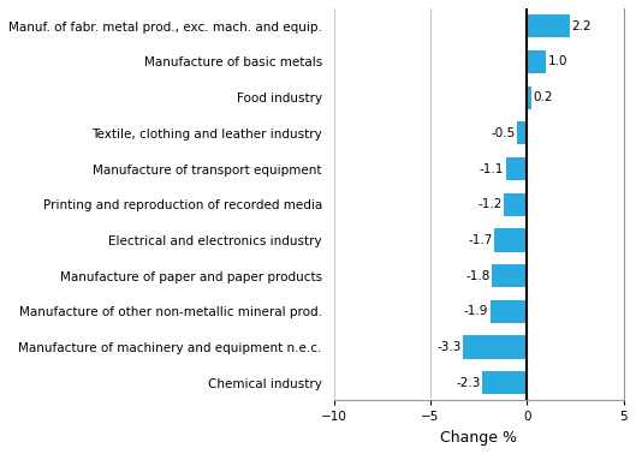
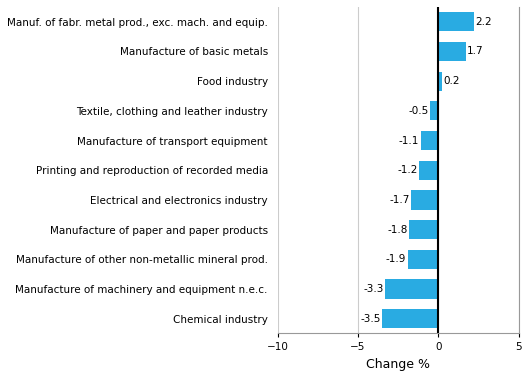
Manufacture of basic metals: 1.0 -> 1.7
Chemical industry: -2.3 -> -3.5
